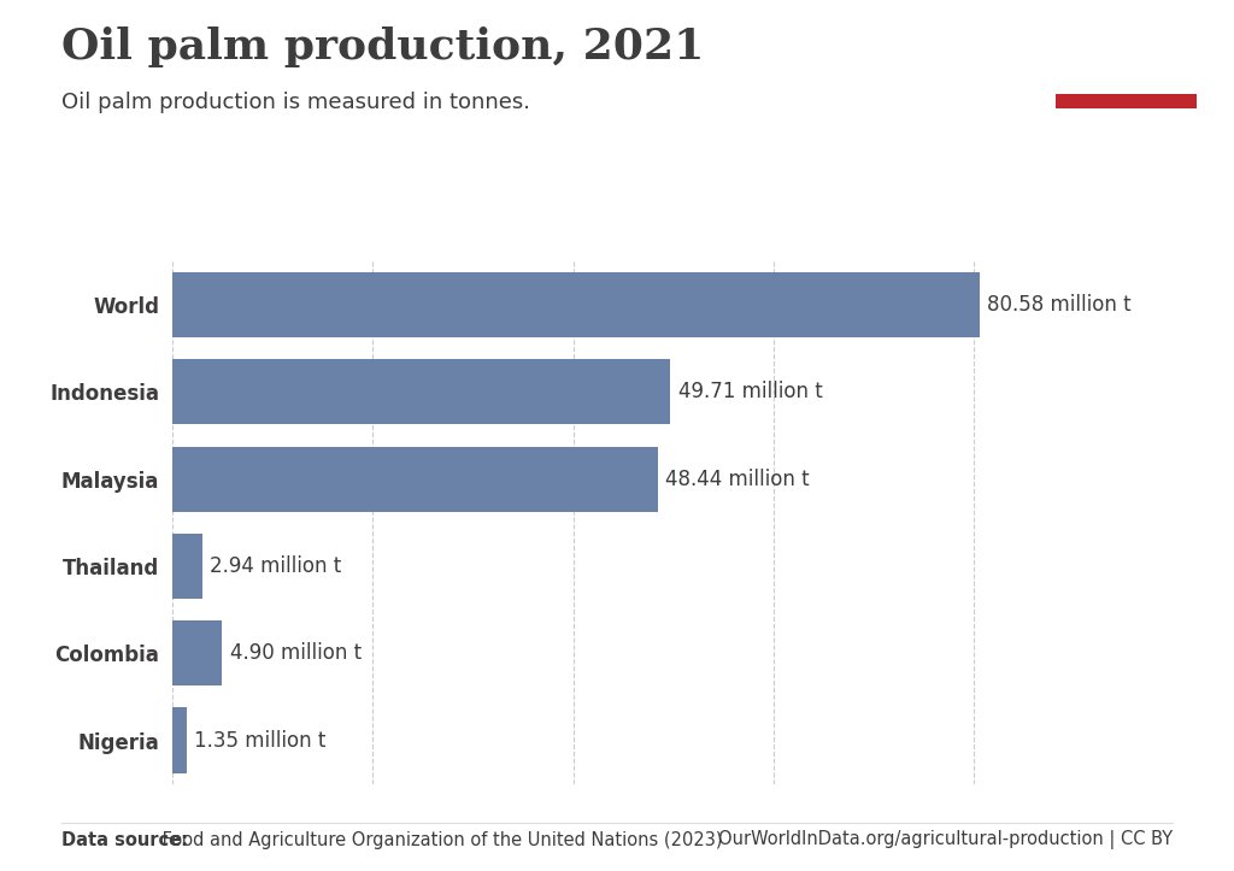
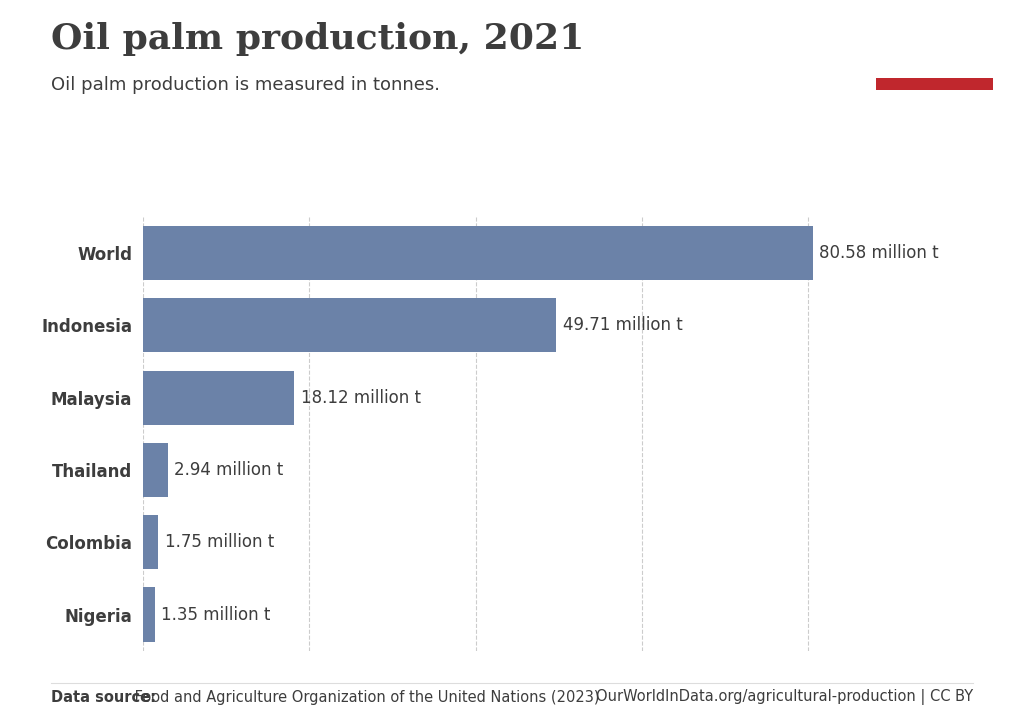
Malaysia: 48.44 -> 18.12
Colombia: 4.90 -> 1.75
